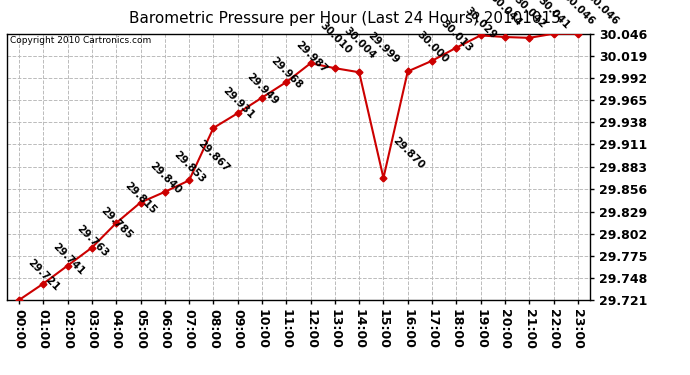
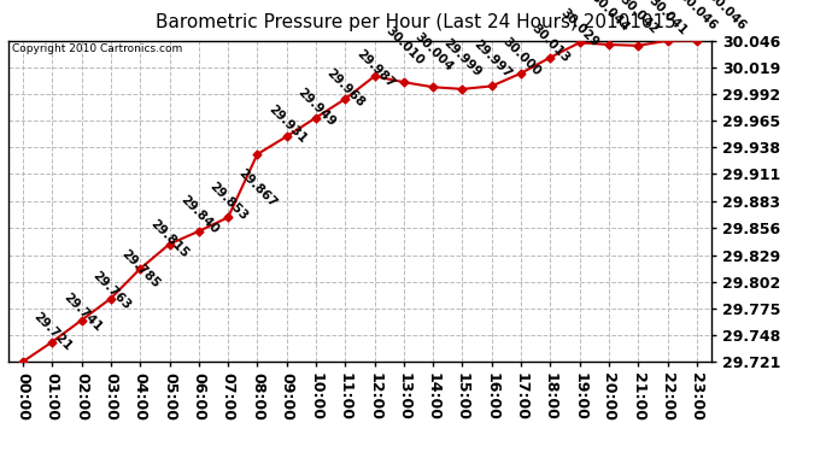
15:00: 29.870 -> 29.997
